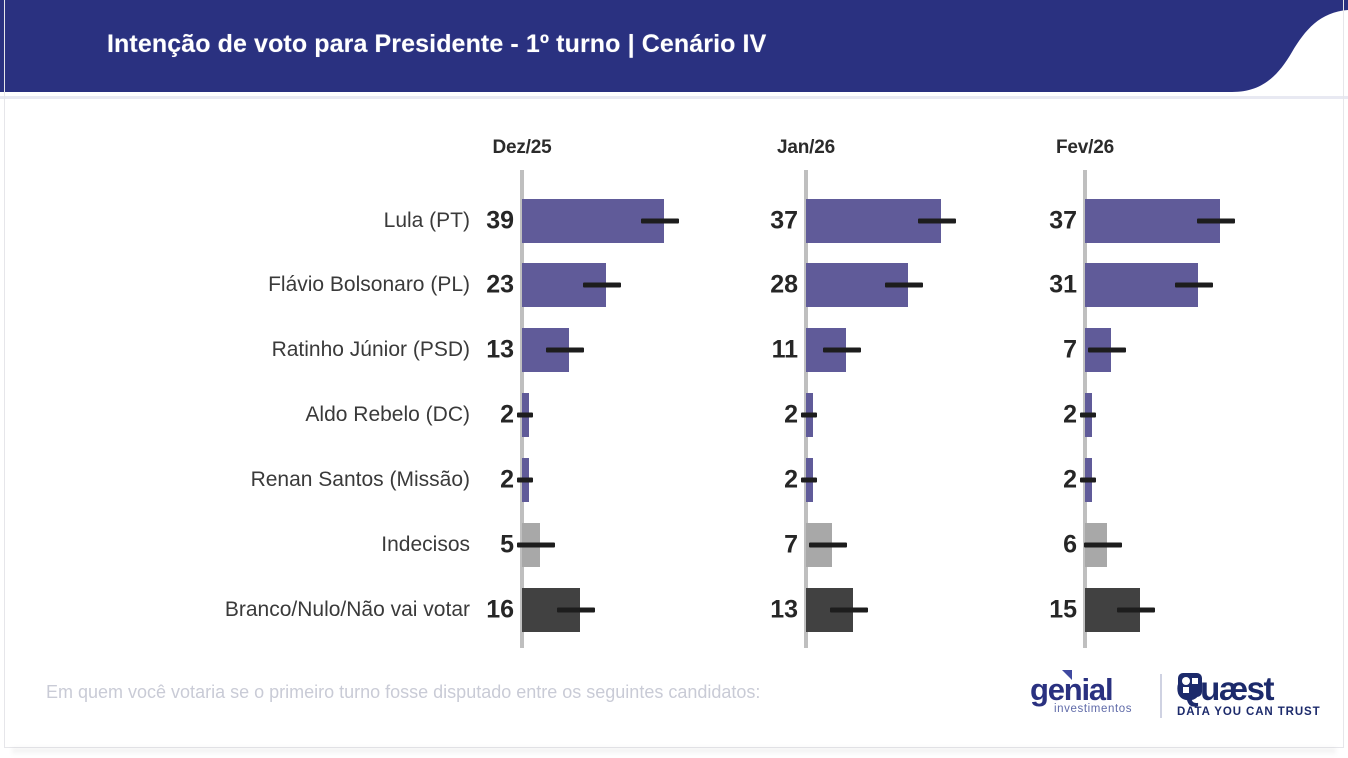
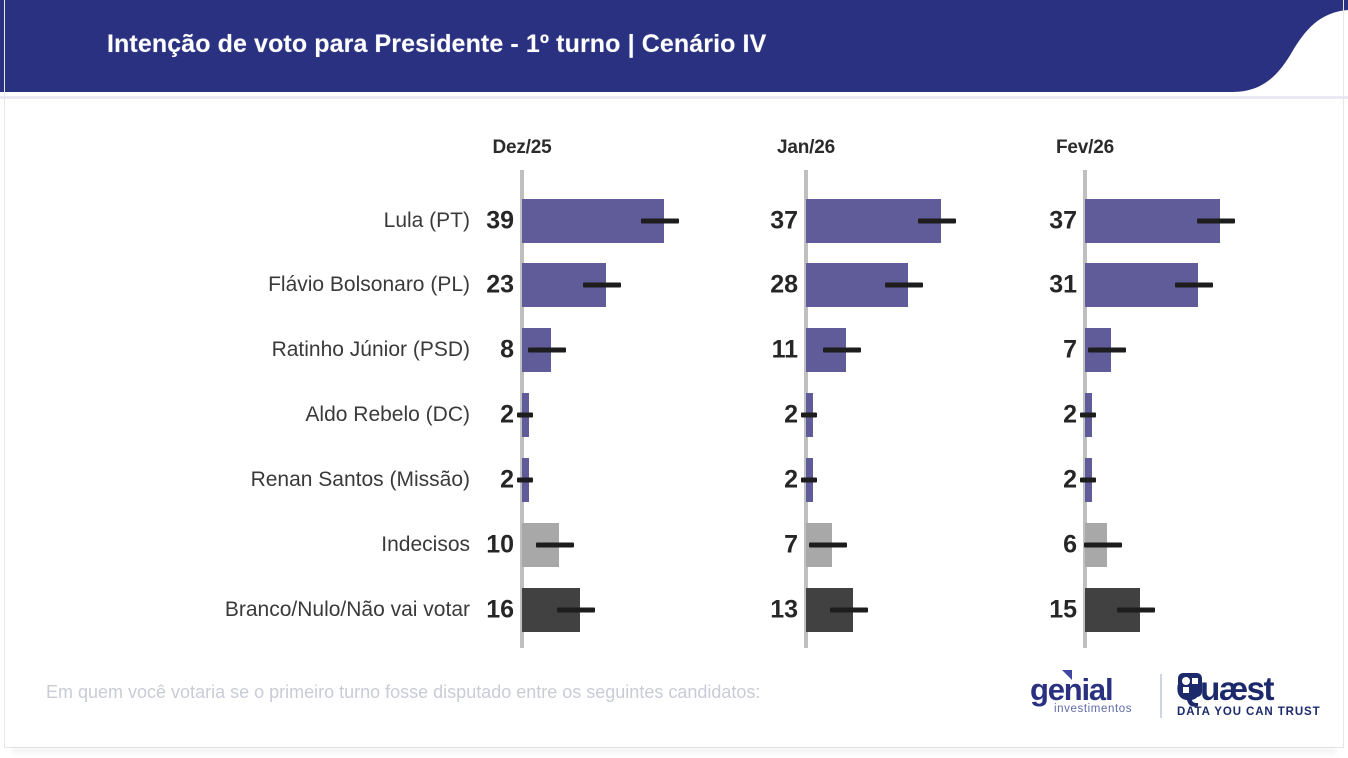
Dez/25/Ratinho Júnior (PSD): 13 -> 8
Dez/25/Indecisos: 5 -> 10
